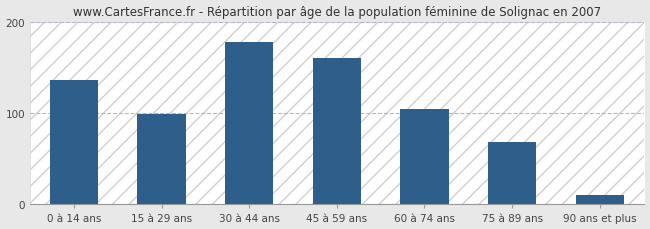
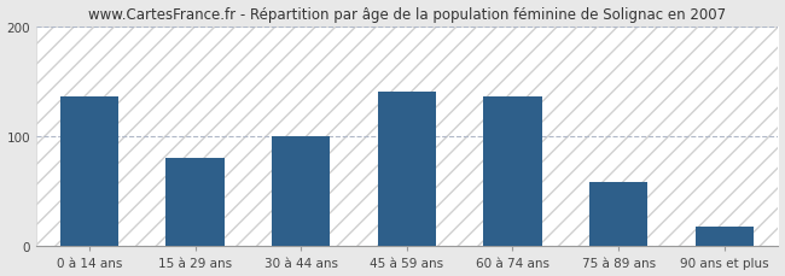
15 à 29 ans: 99 -> 80
30 à 44 ans: 178 -> 100
45 à 59 ans: 160 -> 140
60 à 74 ans: 104 -> 136
75 à 89 ans: 68 -> 58
90 ans et plus: 10 -> 18
